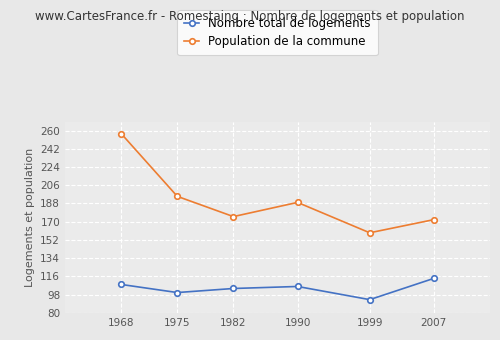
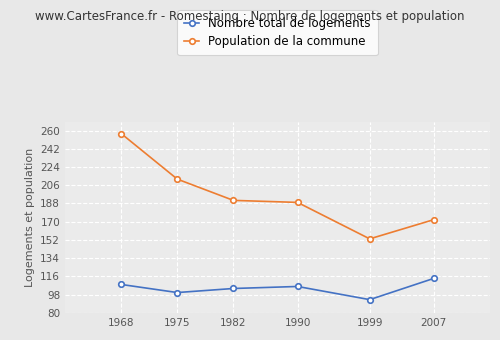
Population de la commune/1975: 195 -> 212
Population de la commune/1982: 175 -> 191
Population de la commune/1999: 159 -> 153
